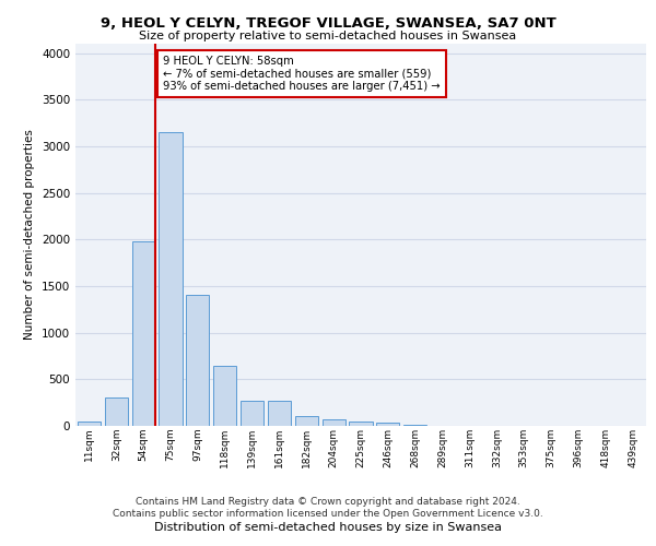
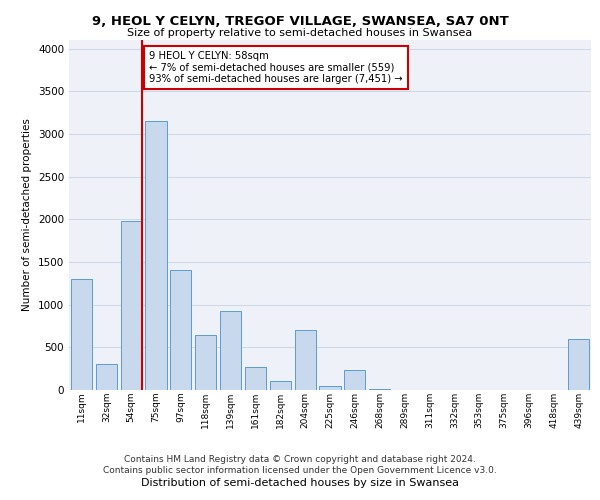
11sqm: 50 -> 1300
139sqm: 270 -> 920
204sqm: 80 -> 700
246sqm: 30 -> 240
439sqm: 0 -> 600
